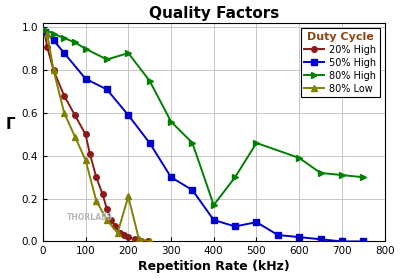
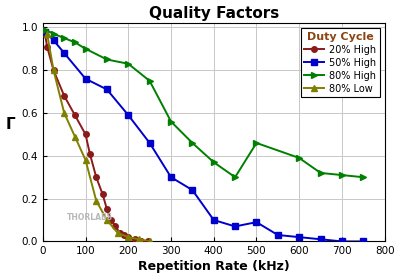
80% High/200: 0.88 -> 0.83
80% Low/200: 0.21 -> 0.02
80% High/400: 0.17 -> 0.37
